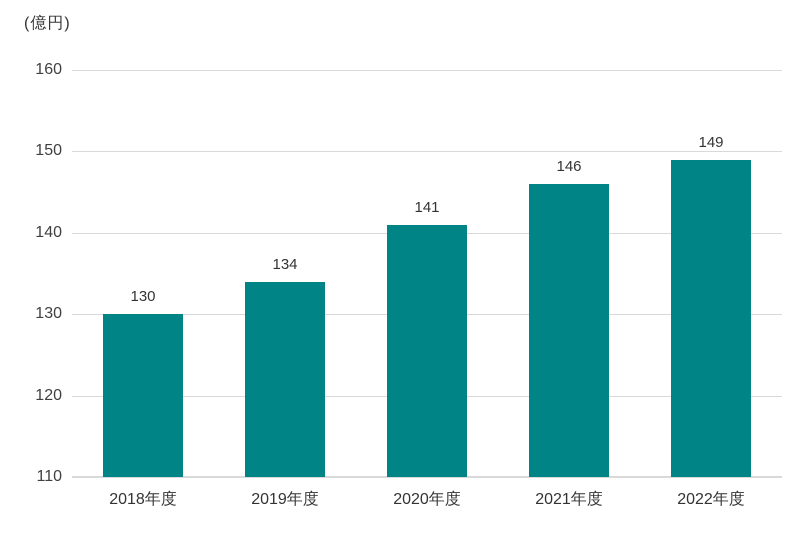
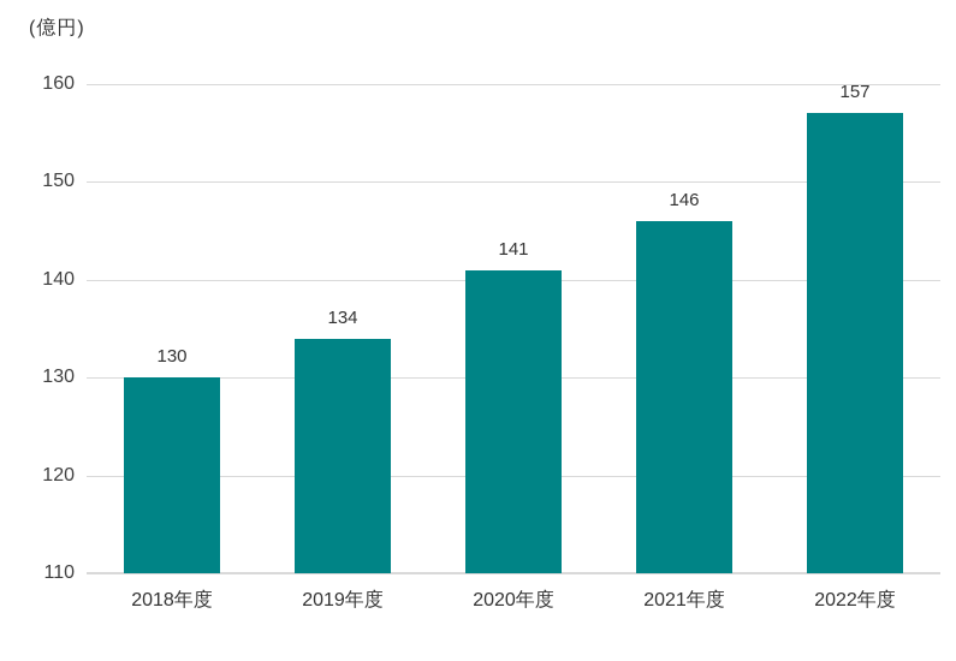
2022年度: 149 -> 157
